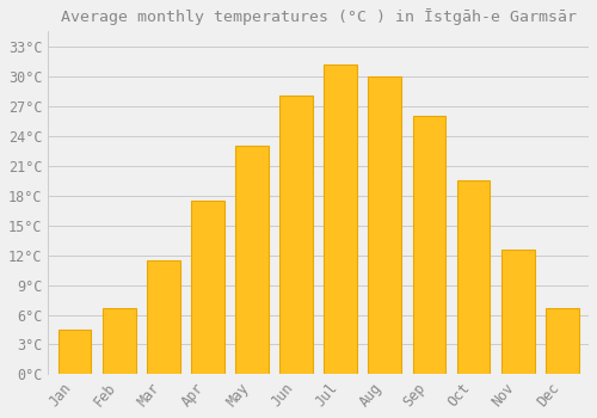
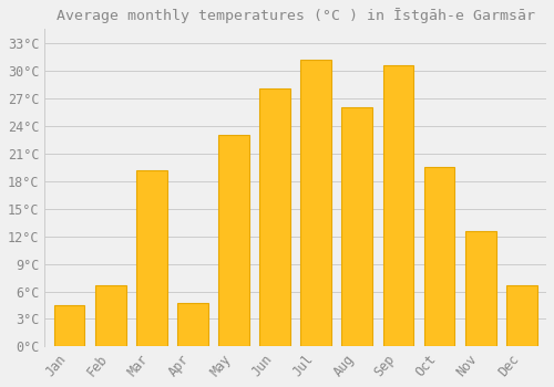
Mar: 11.5°C -> 19.2°C
Apr: 17.5°C -> 4.8°C
Aug: 30.0°C -> 26.0°C
Sep: 26.0°C -> 30.6°C
